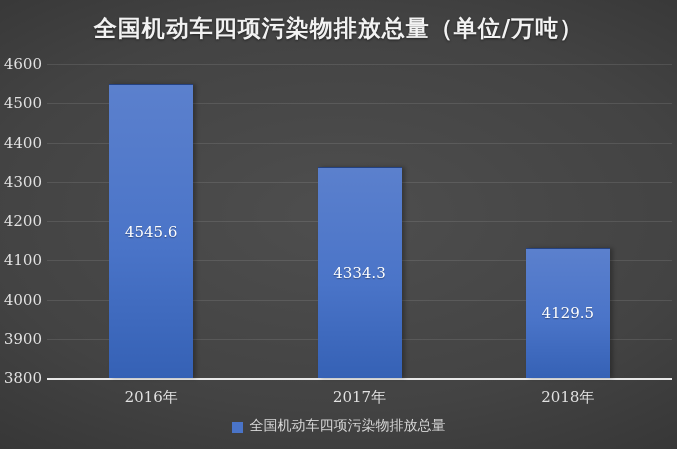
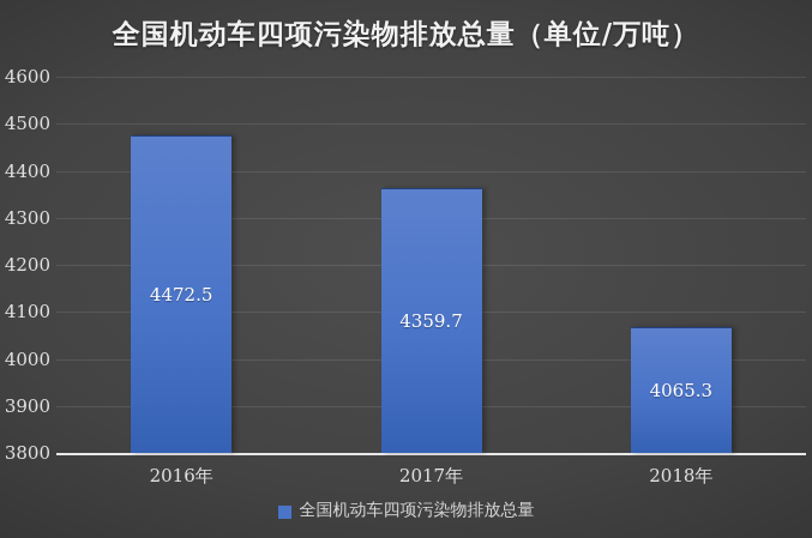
2016年: 4545.6 -> 4472.5
2017年: 4334.3 -> 4359.7
2018年: 4129.5 -> 4065.3
